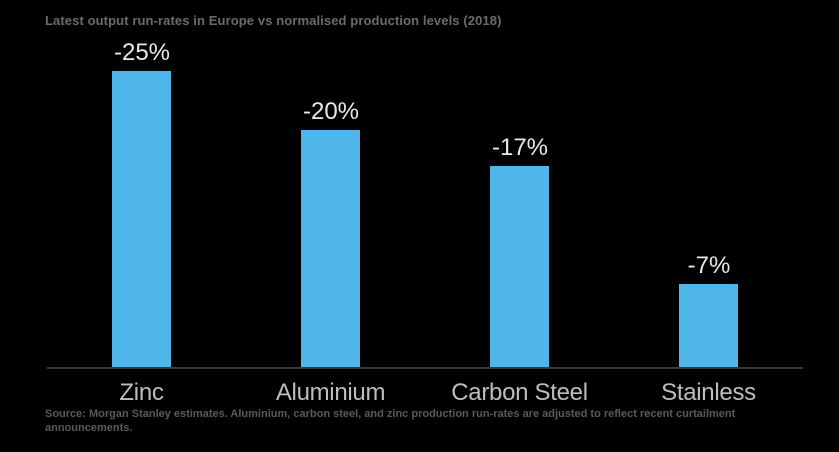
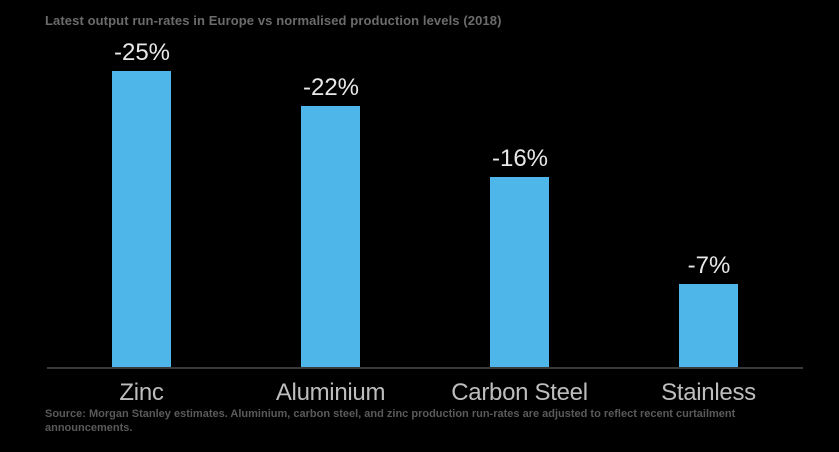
Aluminium: -20% -> -22%
Carbon Steel: -17% -> -16%
